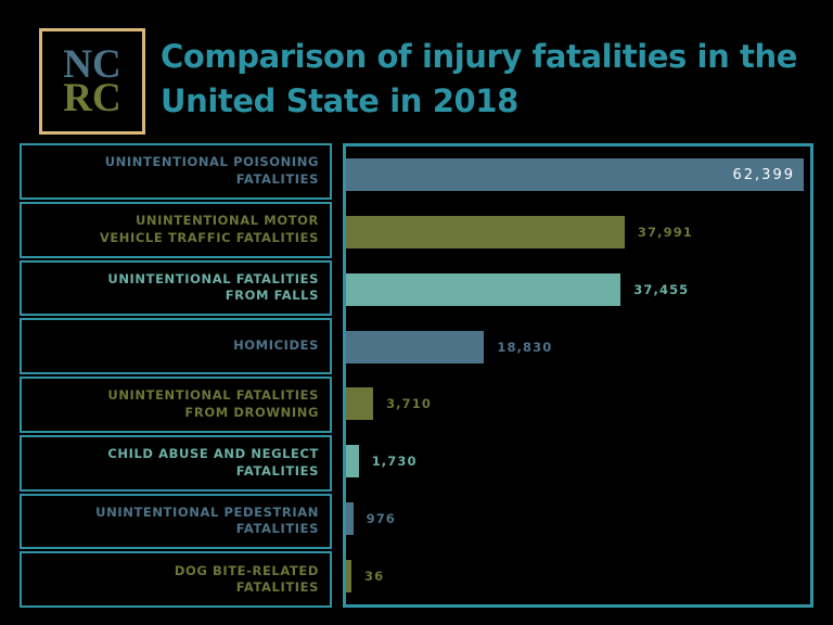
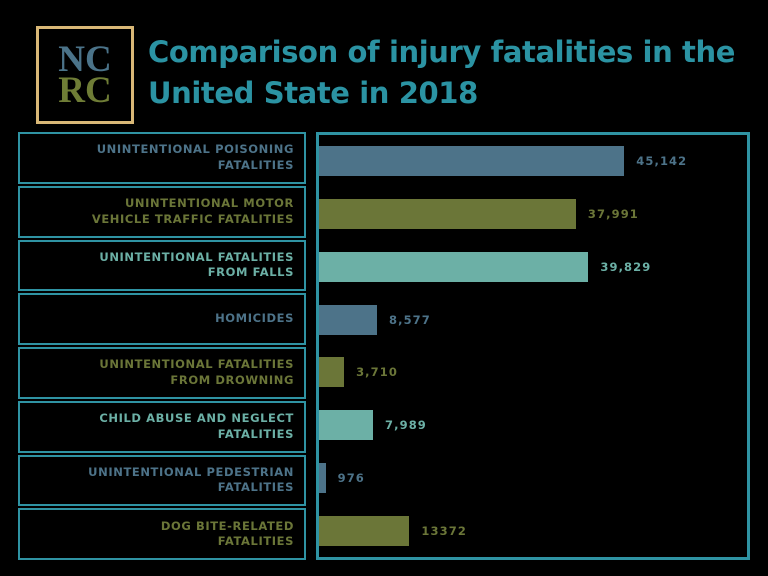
UNINTENTIONAL POISONING FATALITIES: 62,399 -> 45,142
UNINTENTIONAL FATALITIES FROM FALLS: 37,455 -> 39,829
HOMICIDES: 18,830 -> 8,577
CHILD ABUSE AND NEGLECT FATALITIES: 1,730 -> 7,989
DOG BITE-RELATED FATALITIES: 36 -> 13372
